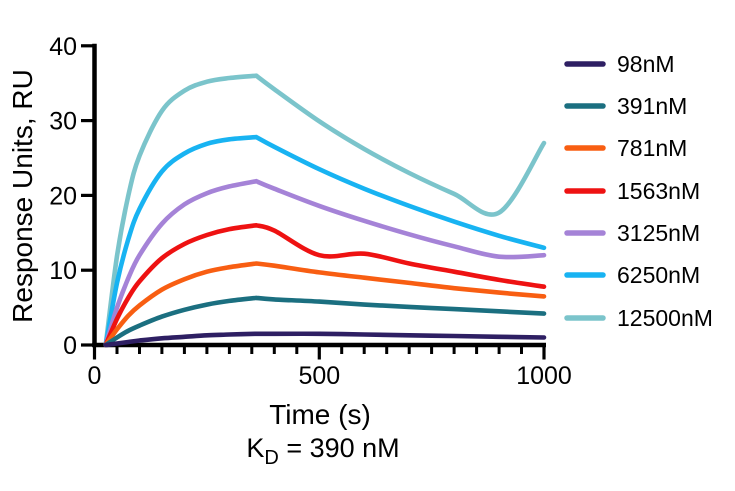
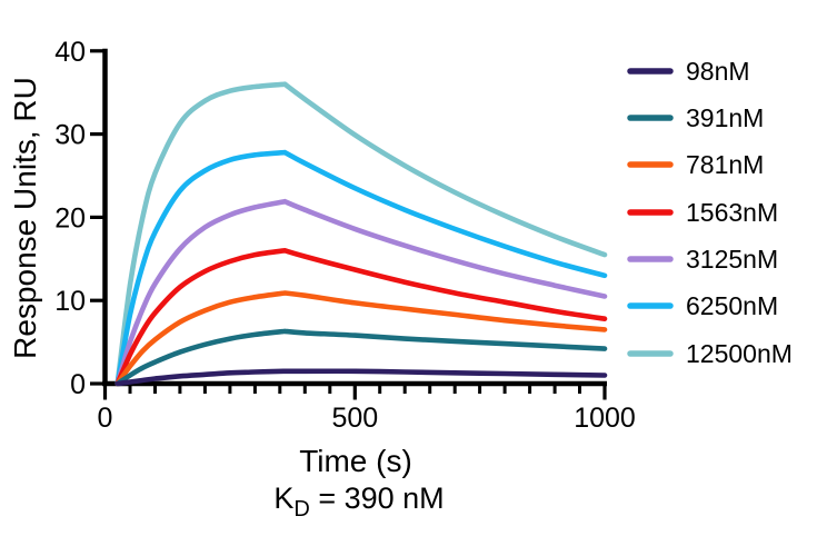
1563nM/500: 12 -> 14
3125nM/1000: 12 -> 10
12500nM/1000: 27 -> 16
